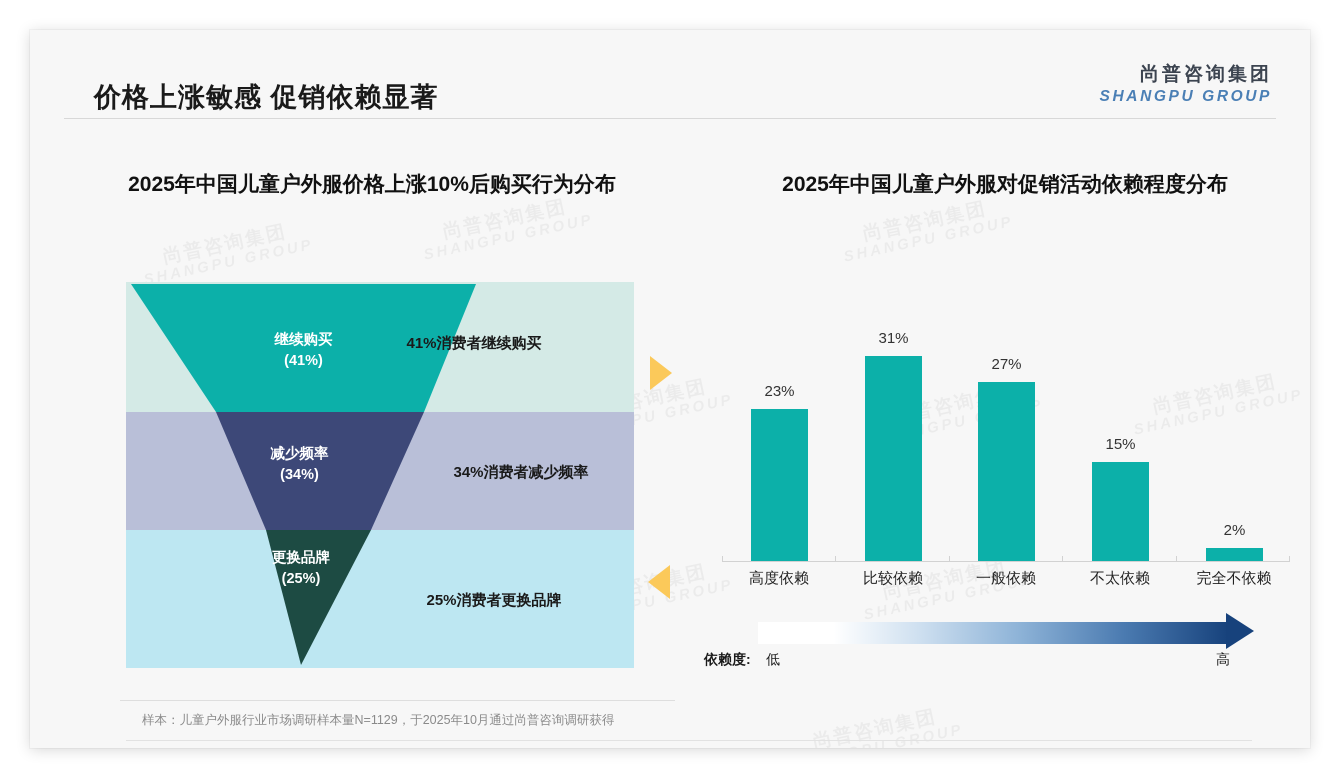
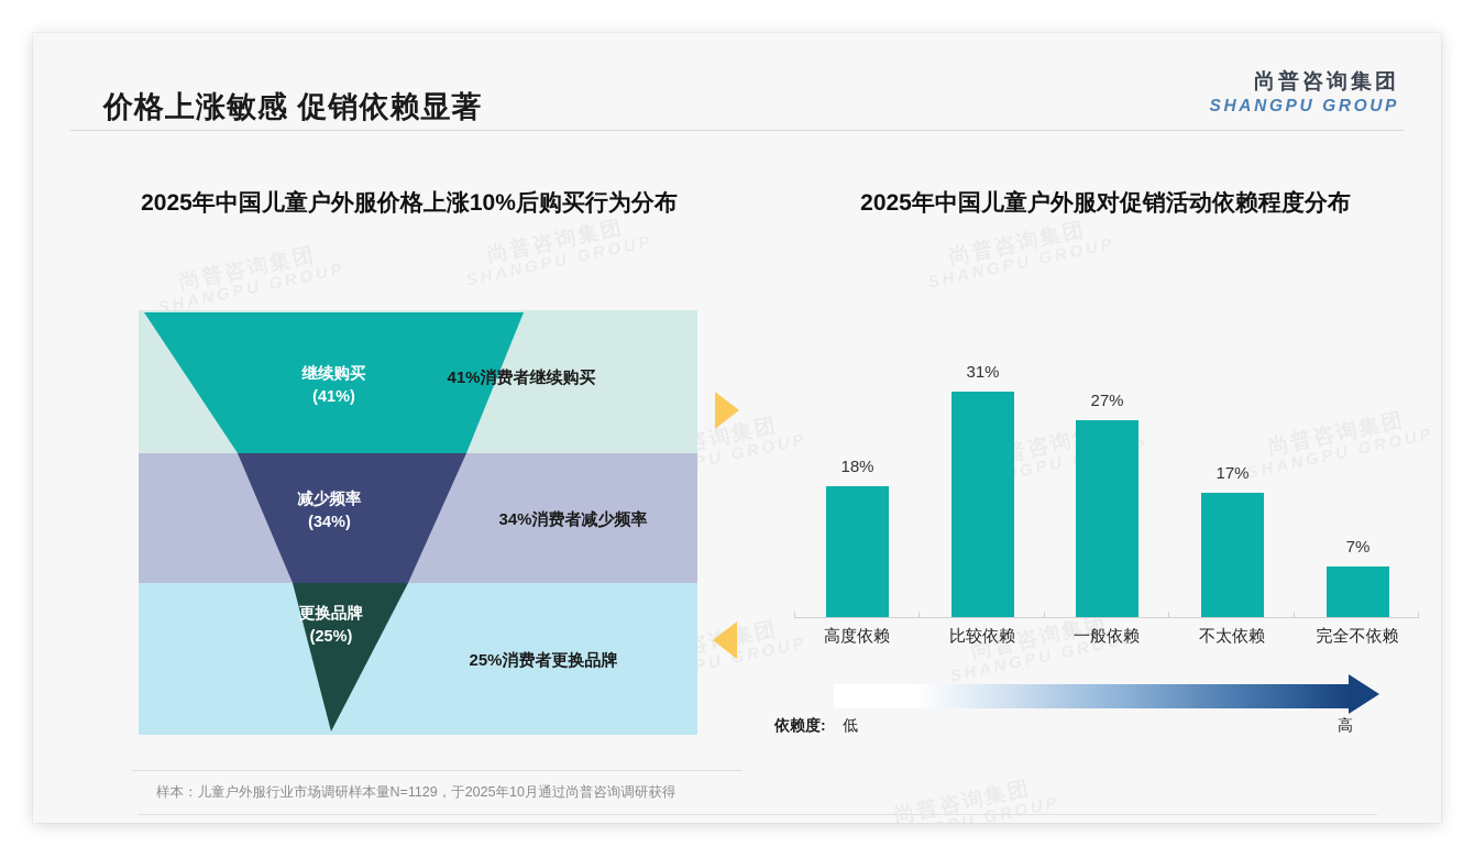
2025年中国儿童户外服对促销活动依赖程度分布/高度依赖: 23% -> 18%
2025年中国儿童户外服对促销活动依赖程度分布/不太依赖: 15% -> 17%
2025年中国儿童户外服对促销活动依赖程度分布/完全不依赖: 2% -> 7%
